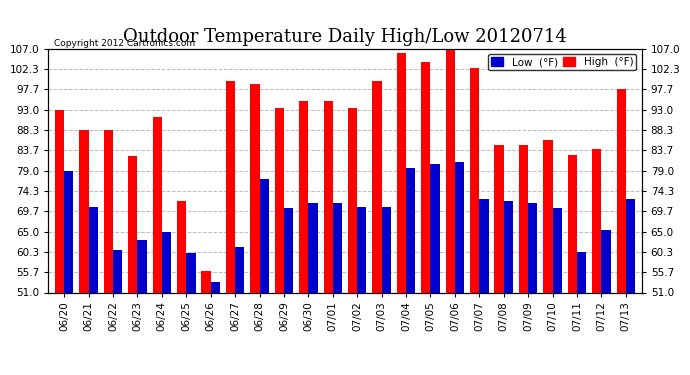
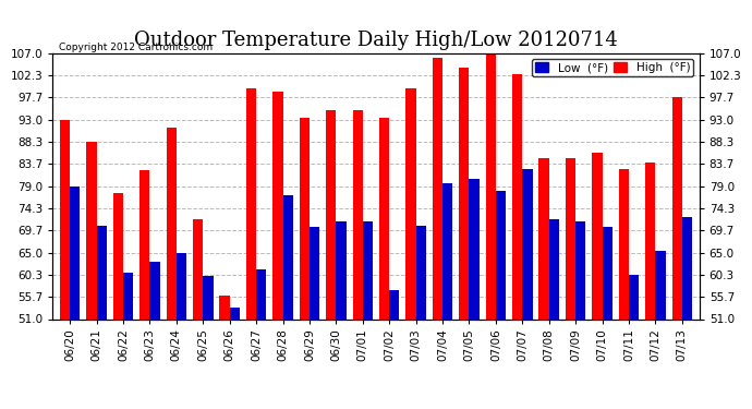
High (°F)/06/22: 88.3 -> 77.5
Low (°F)/07/02: 70.7 -> 57.0
Low (°F)/07/06: 81.0 -> 78.0
Low (°F)/07/07: 72.5 -> 82.5
